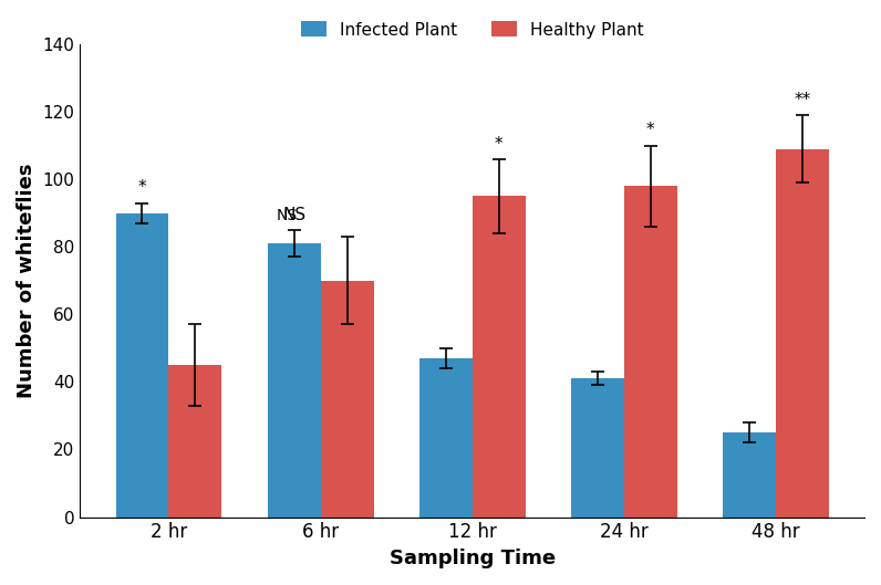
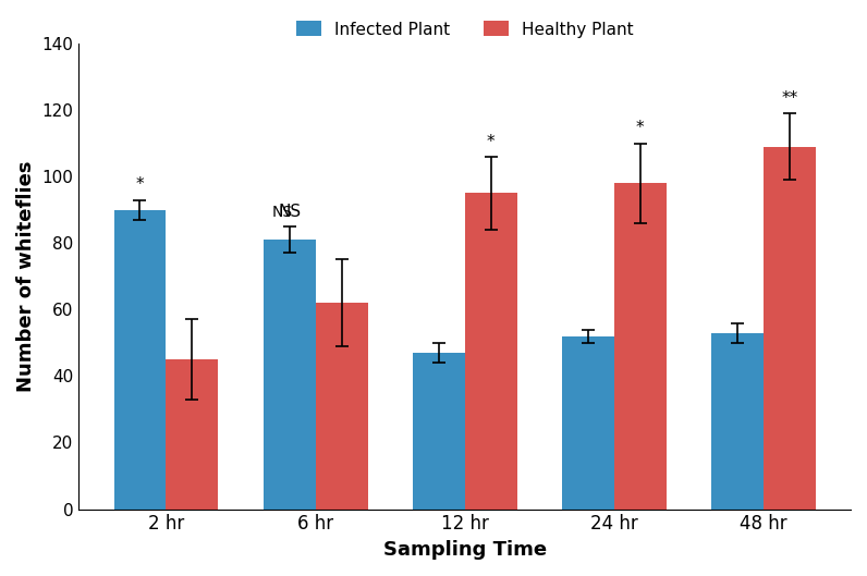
Healthy Plant/6 hr: 70 -> 62
Infected Plant/24 hr: 41 -> 52
Infected Plant/48 hr: 25 -> 53
